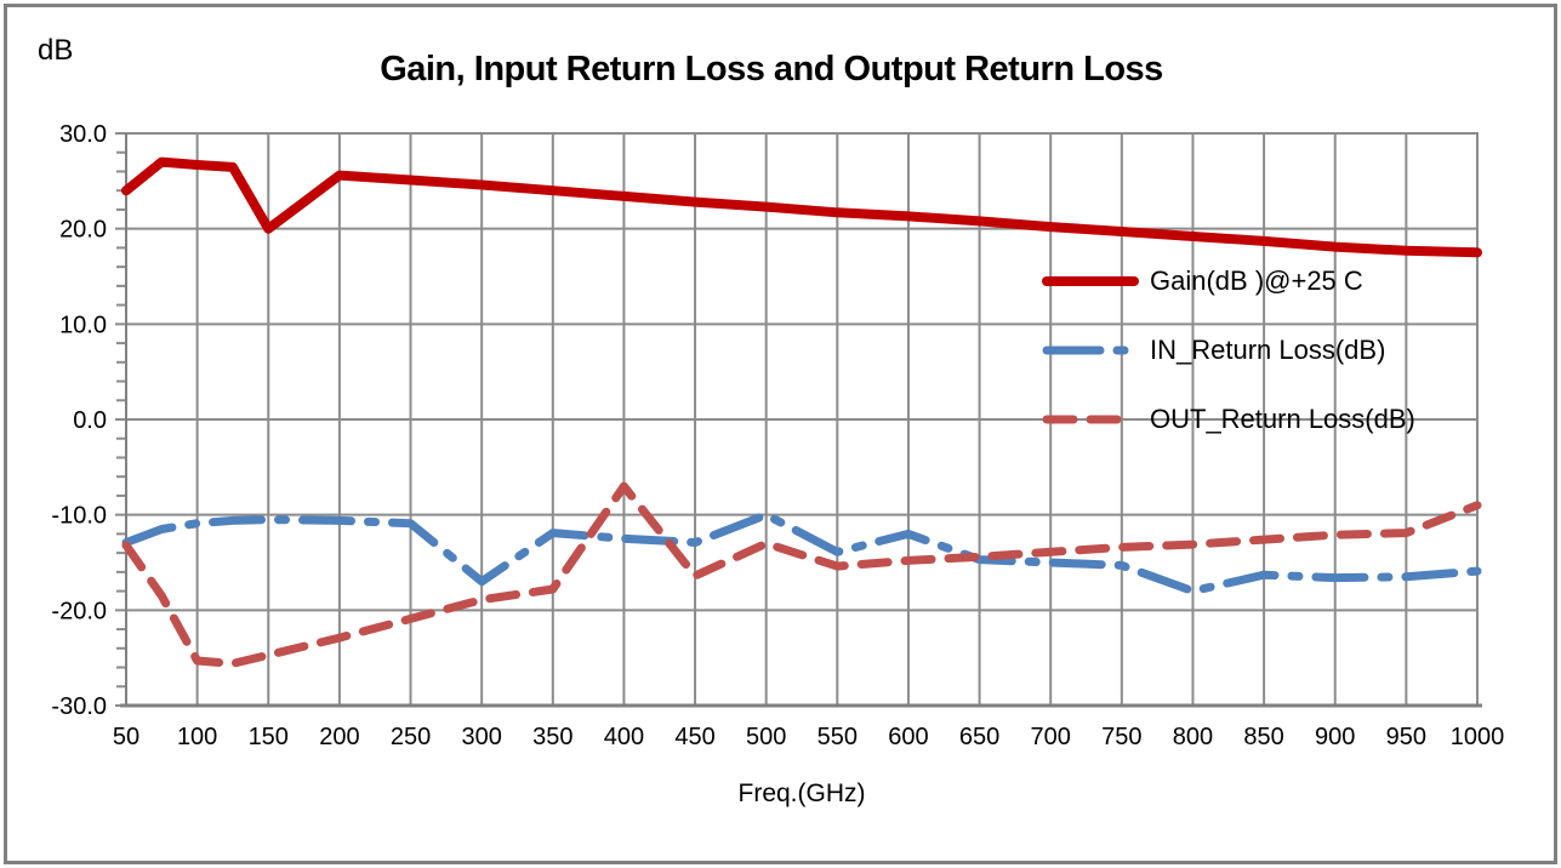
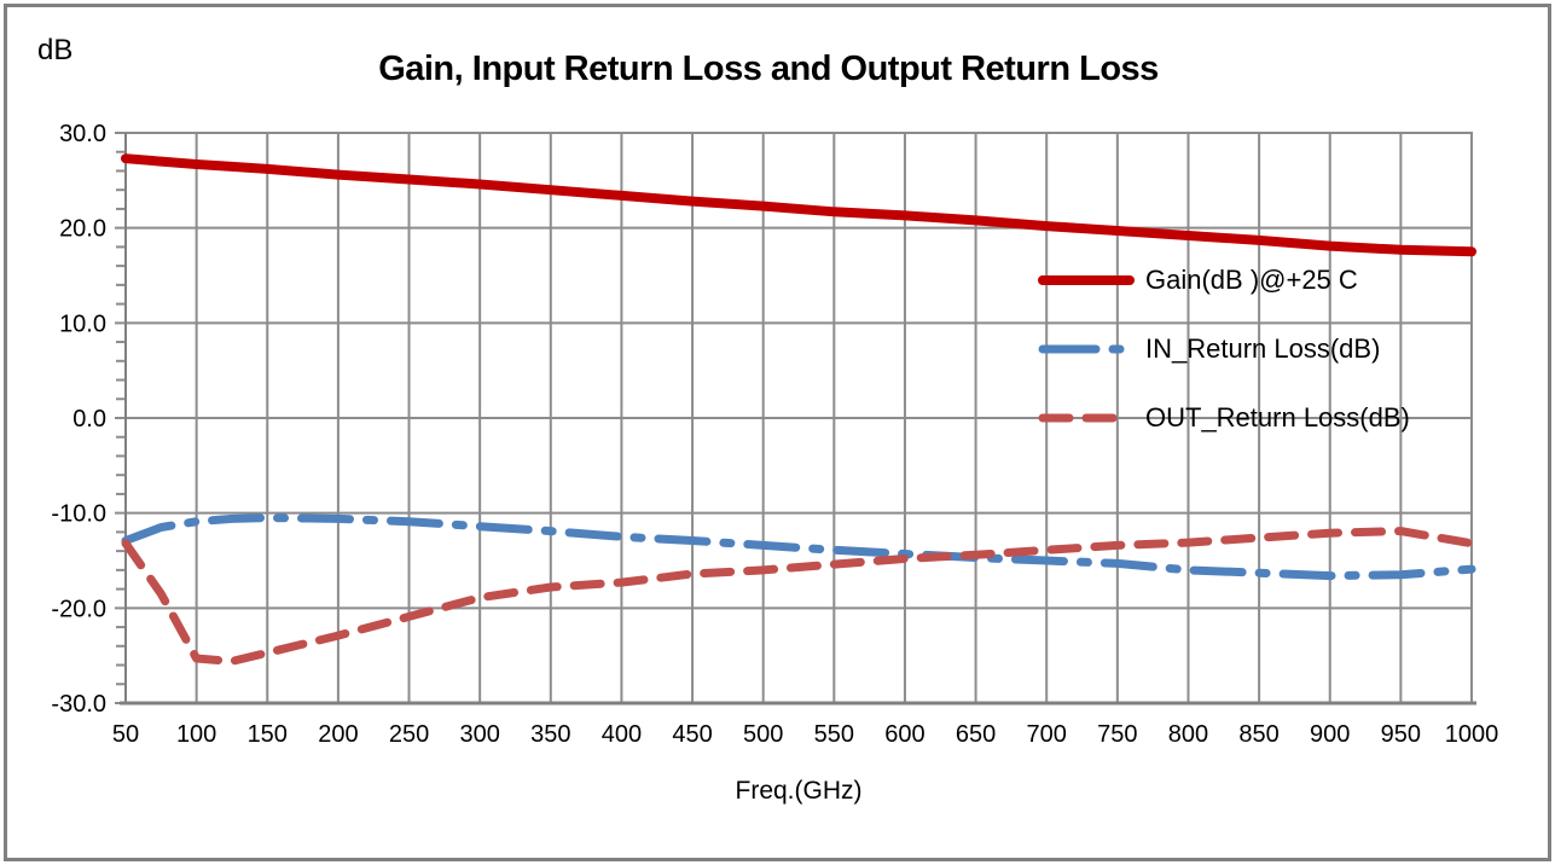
Gain(dB )@+25 C/50: 24 -> 27
Gain(dB )@+25 C/150: 20 -> 26
IN_Return Loss(dB)/300: -17 -> -11
OUT_Return Loss(dB)/400: -7 -> -17
IN_Return Loss(dB)/500: -10 -> -13
OUT_Return Loss(dB)/500: -13 -> -16
IN_Return Loss(dB)/600: -12 -> -14
IN_Return Loss(dB)/800: -18 -> -16
OUT_Return Loss(dB)/1000: -9 -> -13
